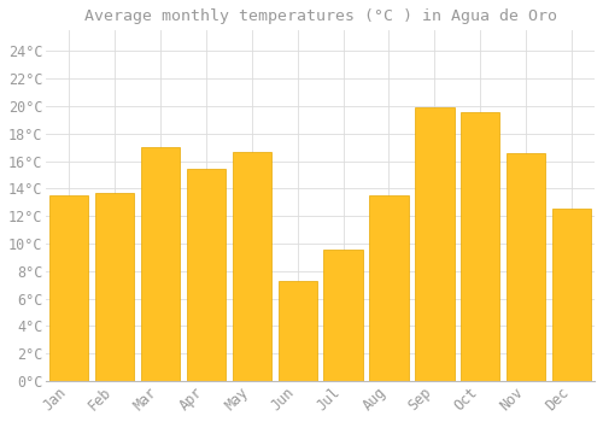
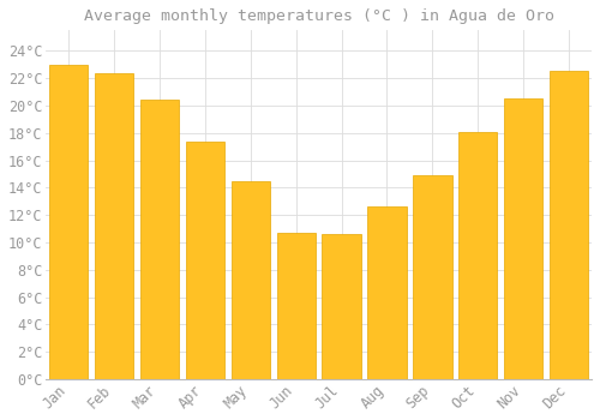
Jan: 13.5°C -> 23.0°C
Feb: 13.7°C -> 22.4°C
Mar: 17.0°C -> 20.4°C
Apr: 15.4°C -> 17.4°C
May: 16.7°C -> 14.5°C
Jun: 7.3°C -> 10.7°C
Jul: 9.6°C -> 10.6°C
Aug: 13.5°C -> 12.6°C
Sep: 19.9°C -> 14.9°C
Oct: 19.6°C -> 18.1°C
Nov: 16.6°C -> 20.5°C
Dec: 12.5°C -> 22.5°C
